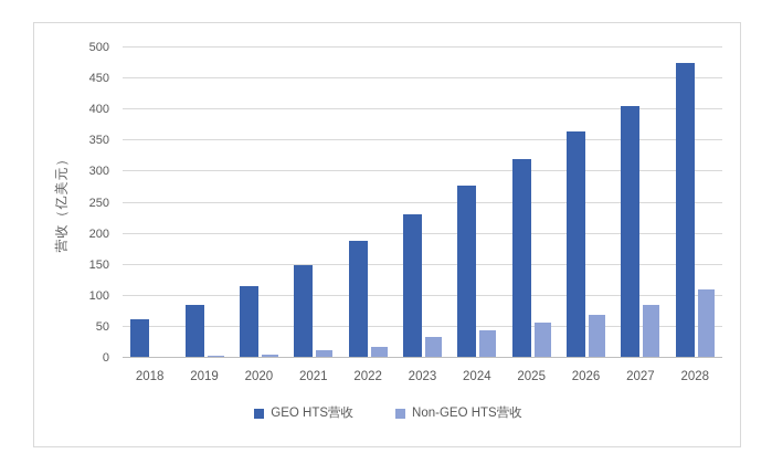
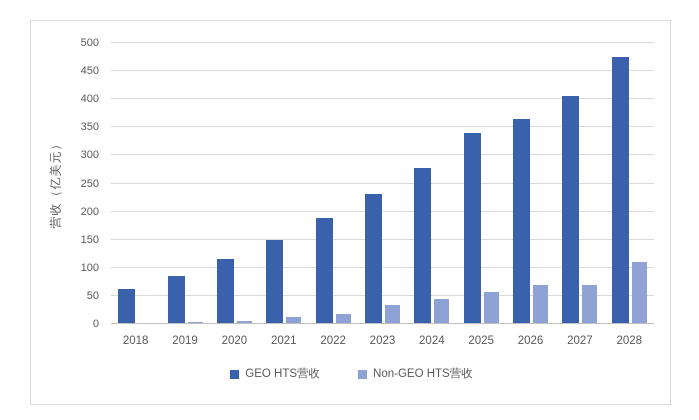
GEO HTS营收/2025: 320 -> 340
Non-GEO HTS营收/2027: 80 -> 70
